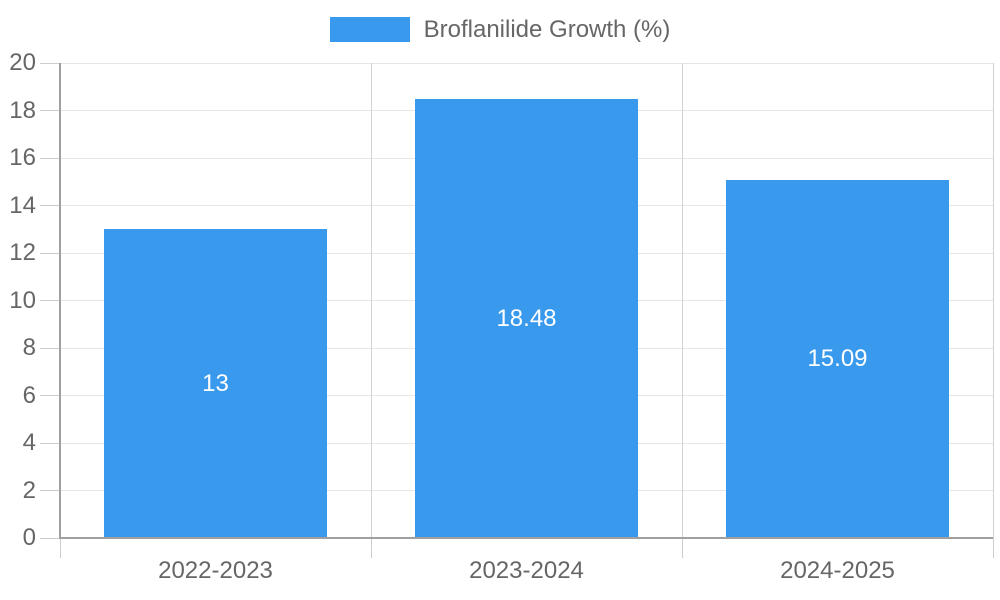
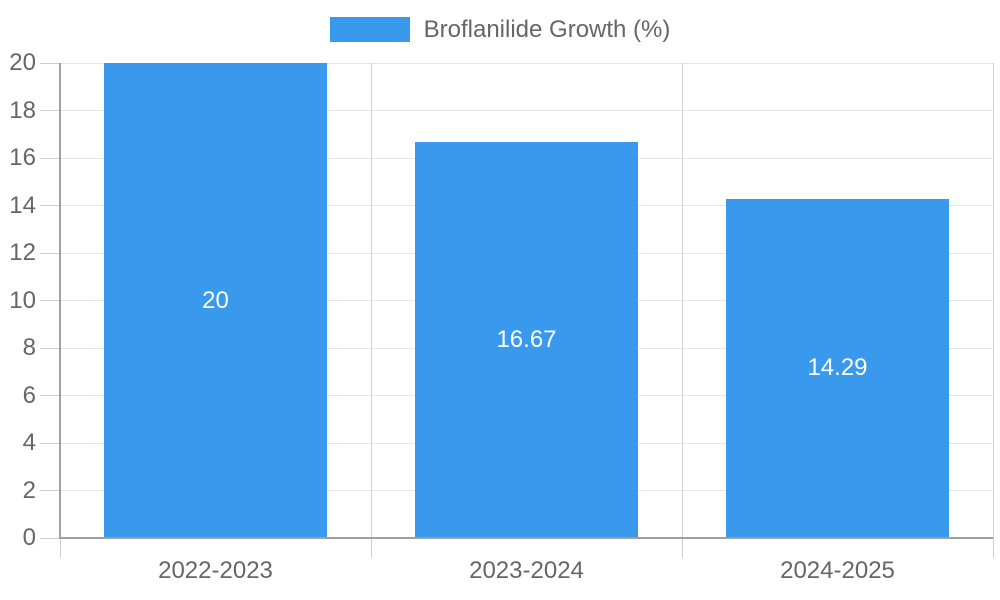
2022-2023: 13 -> 20
2023-2024: 18.48 -> 16.67
2024-2025: 15.09 -> 14.29
